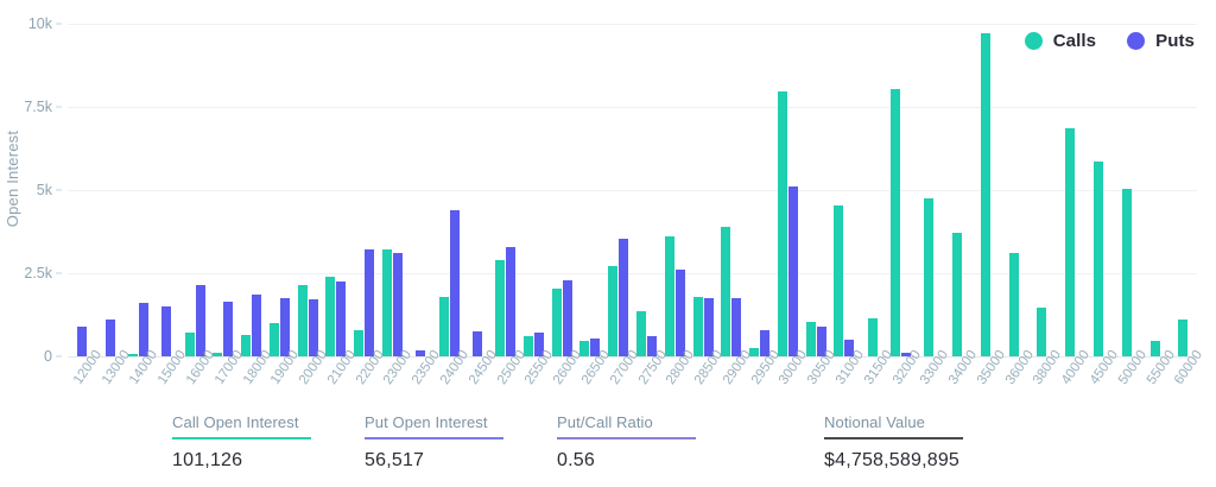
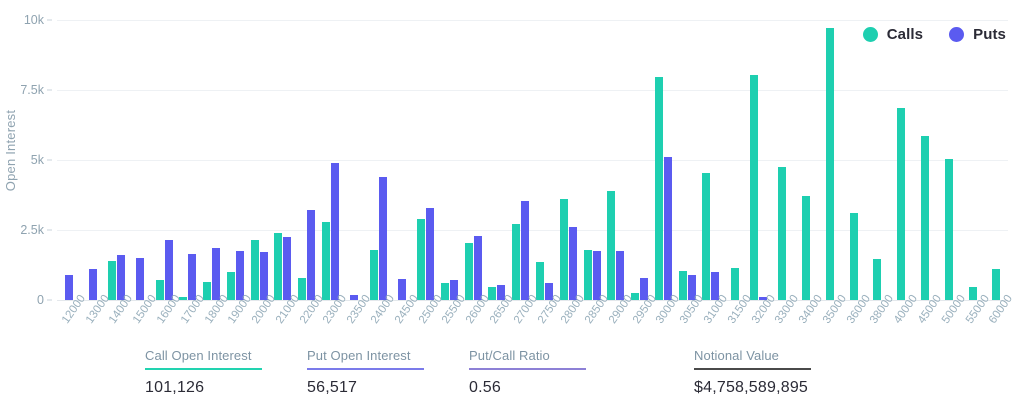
Calls/14000: 0.1k -> 1.4k
Calls/23000: 3.2k -> 2.8k
Puts/23000: 3.1k -> 4.9k
Puts/31000: 0.5k -> 1.0k
